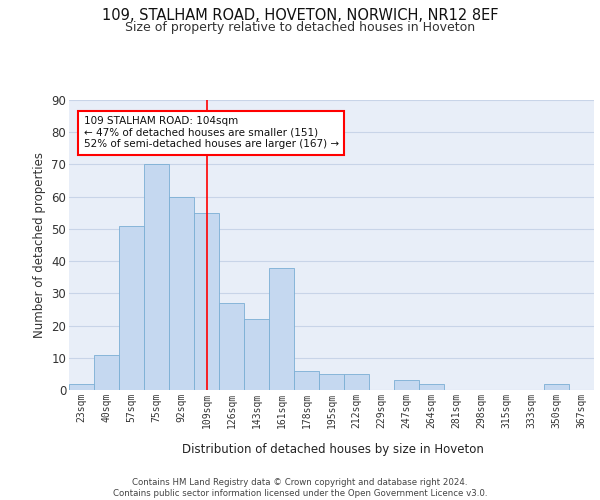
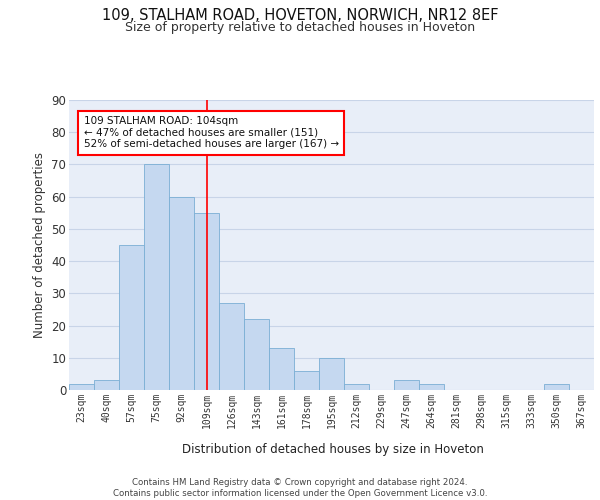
40sqm: 11 -> 3
57sqm: 51 -> 45
161sqm: 38 -> 13
195sqm: 5 -> 10
212sqm: 5 -> 2
